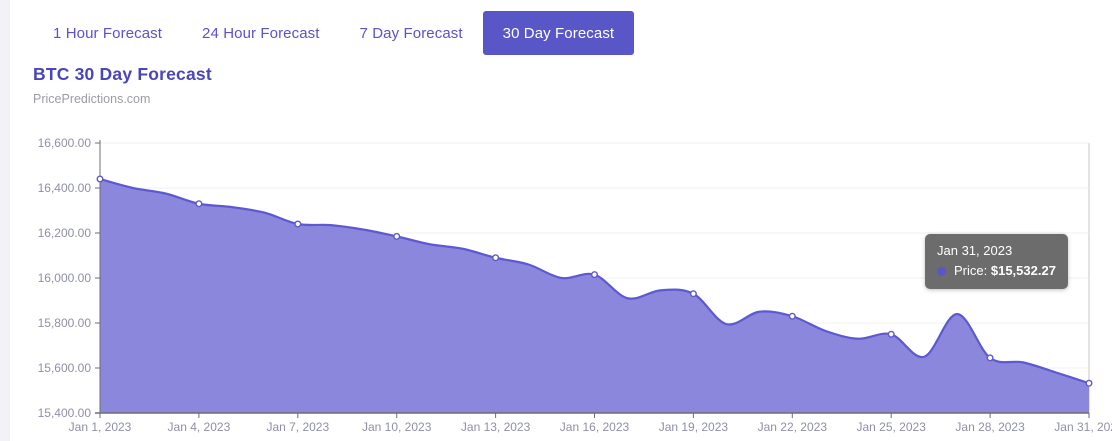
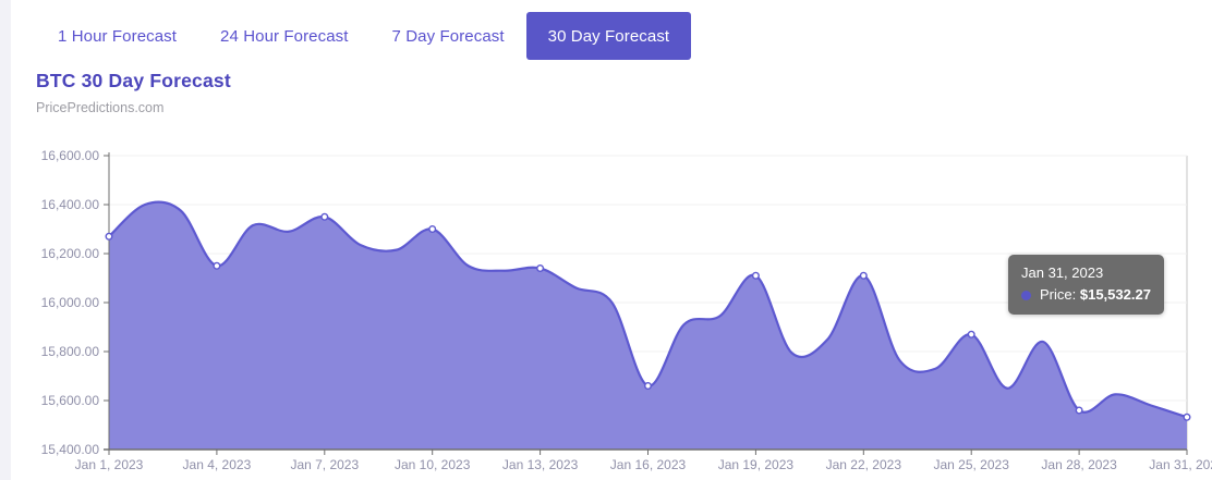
Jan 1, 2023: 16440 -> 16270
Jan 4, 2023: 16330 -> 16150
Jan 7, 2023: 16240 -> 16350
Jan 10, 2023: 16180 -> 16300
Jan 13, 2023: 16090 -> 16140
Jan 16, 2023: 16020 -> 15660
Jan 19, 2023: 15930 -> 16110
Jan 22, 2023: 15830 -> 16110
Jan 25, 2023: 15750 -> 15870
Jan 28, 2023: 15640 -> 15560
